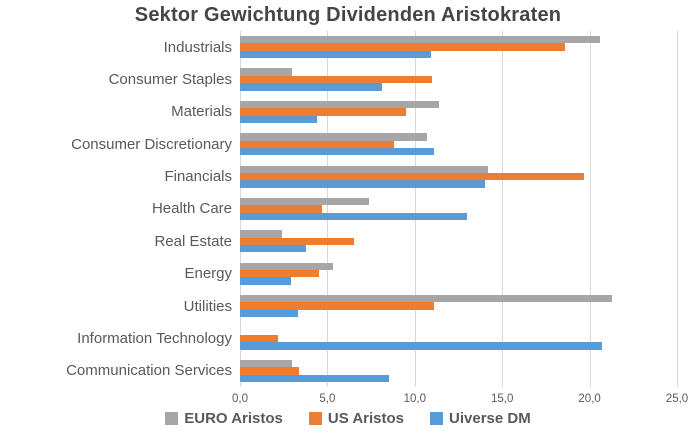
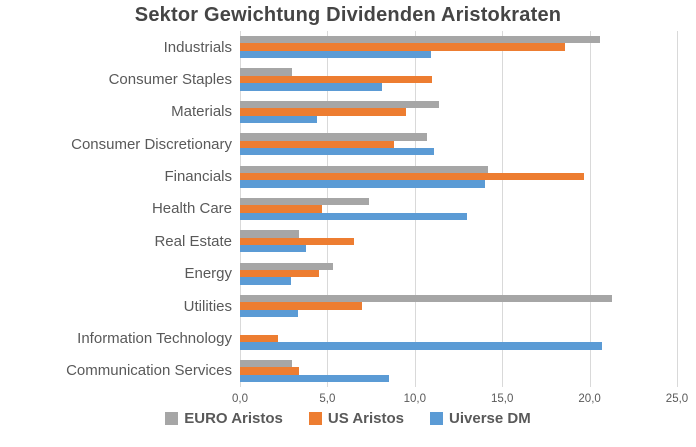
EURO Aristos/Real Estate: 2,4 -> 3,4
US Aristos/Utilities: 11,1 -> 7,0
